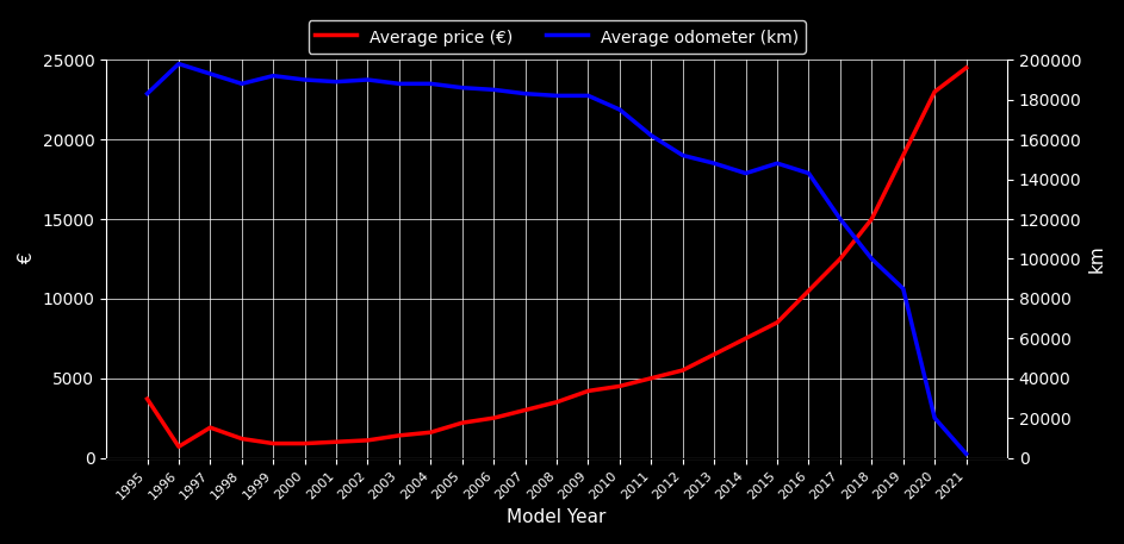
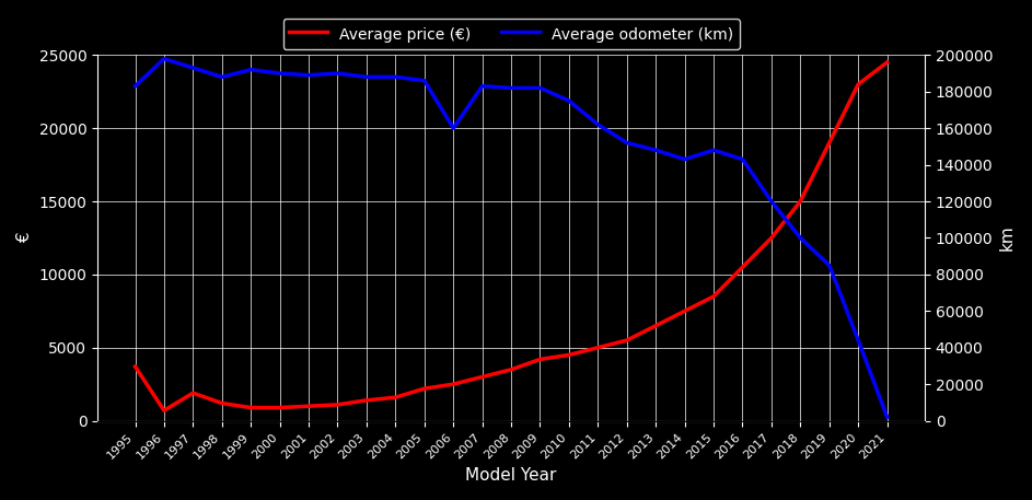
Average odometer (km)/2006: 185000 -> 160000
Average odometer (km)/2020: 20000 -> 44000
